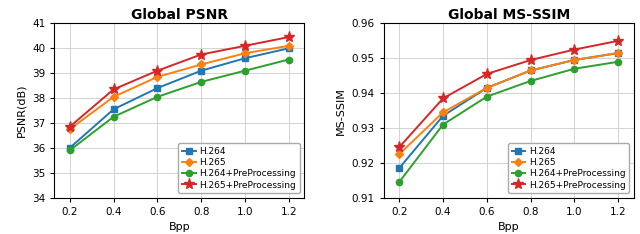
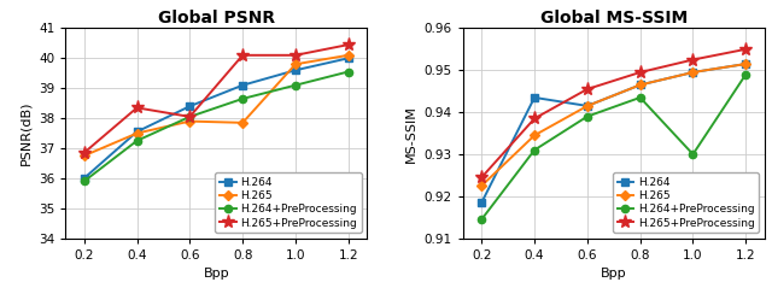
Global PSNR/H.265/0.4: 38.05 -> 37.50
Global PSNR/H.265/0.6: 38.85 -> 37.90
Global PSNR/H.265+PreProcessing/0.6: 39.10 -> 38.05
Global PSNR/H.265/0.8: 39.35 -> 37.85
Global PSNR/H.265+PreProcessing/0.8: 39.75 -> 40.10
Global MS-SSIM/H.264/0.4: 0.9335 -> 0.9435
Global MS-SSIM/H.264+PreProcessing/1.0: 0.9470 -> 0.9300
